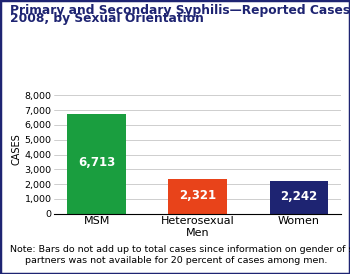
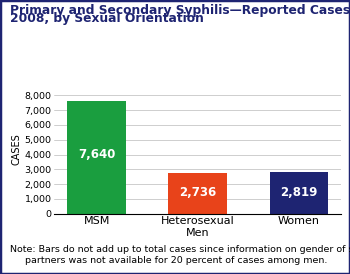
MSM: 6,713 -> 7,640
Heterosexual Men: 2,321 -> 2,736
Women: 2,242 -> 2,819
